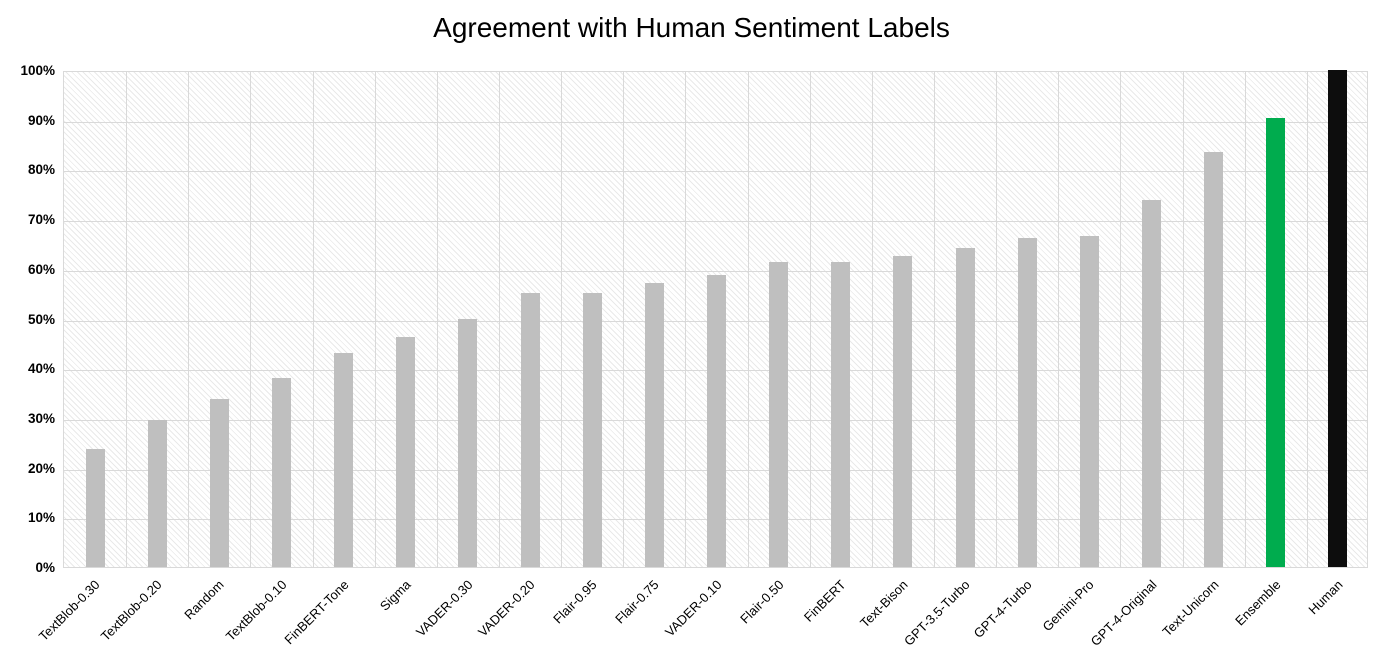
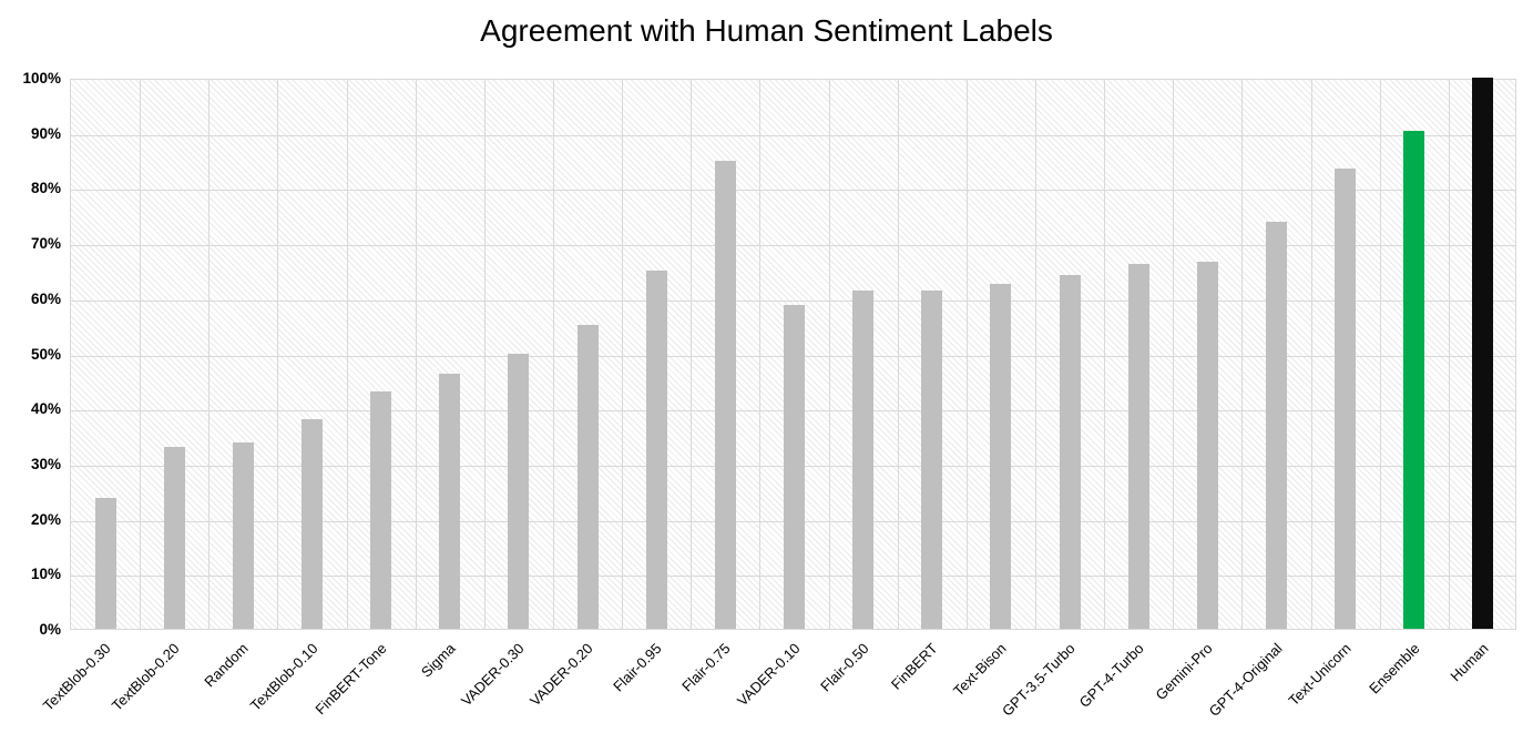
TextBlob-0.20: 30% -> 33%
Flair-0.95: 55% -> 65%
Flair-0.75: 57% -> 85%
